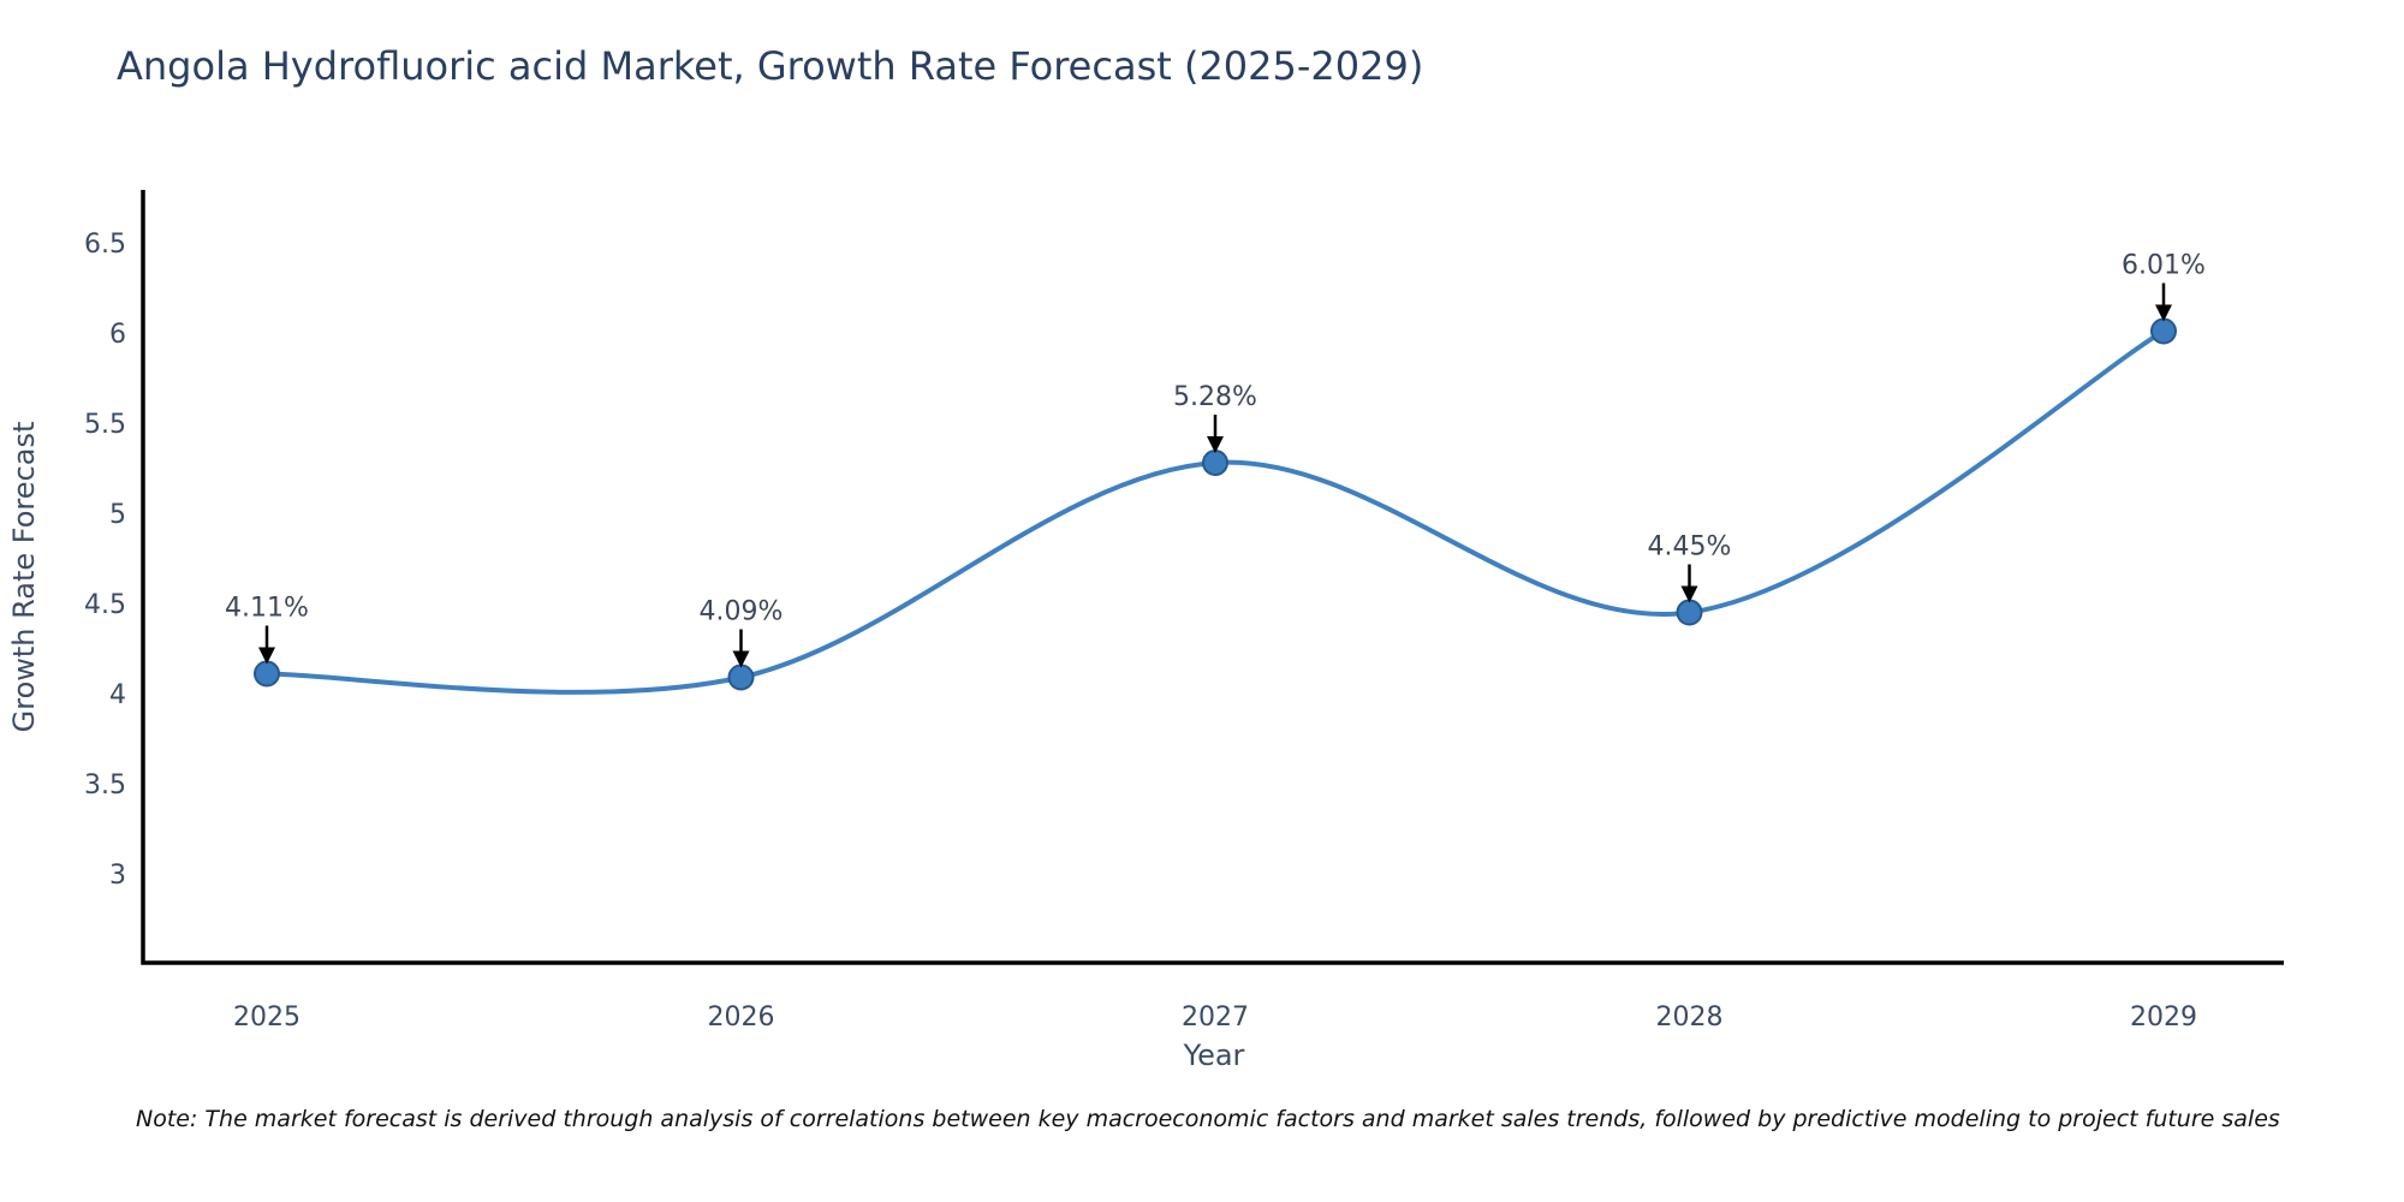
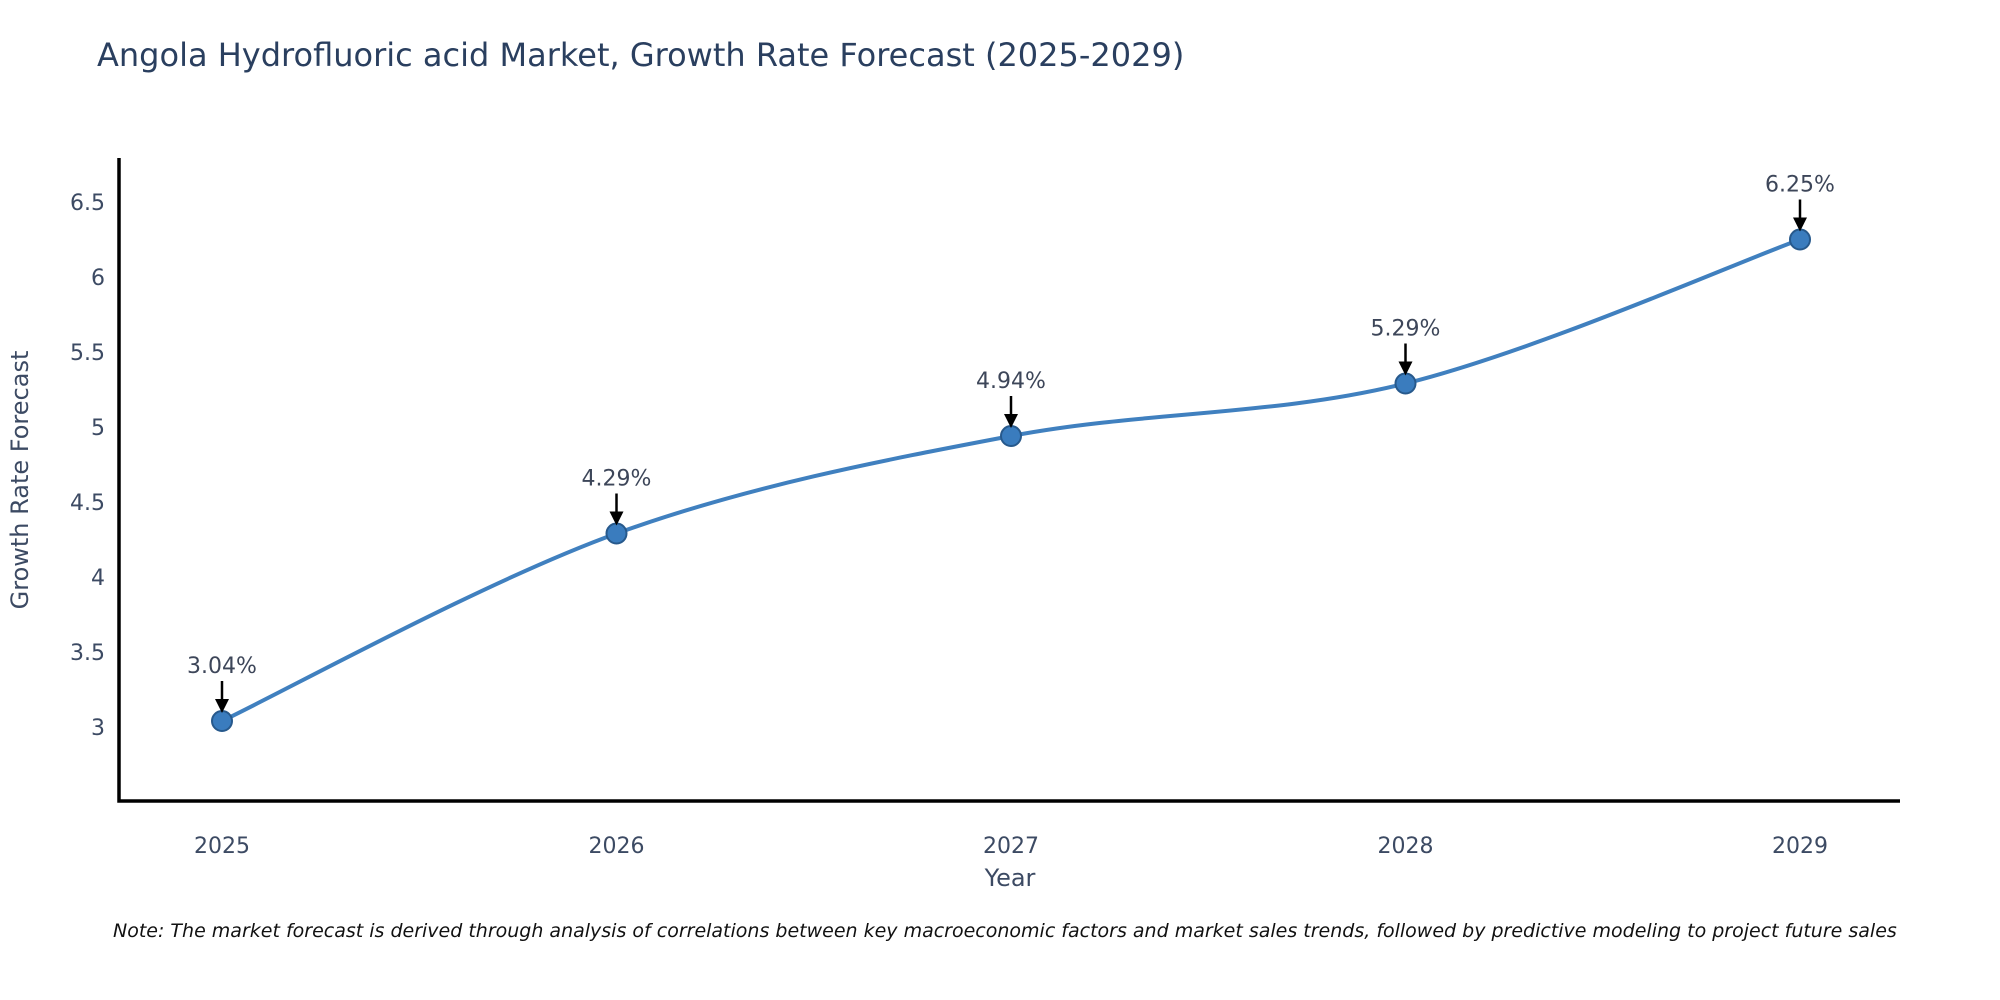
2025: 4.11% -> 3.04%
2026: 4.09% -> 4.29%
2027: 5.28% -> 4.94%
2028: 4.45% -> 5.29%
2029: 6.01% -> 6.25%
